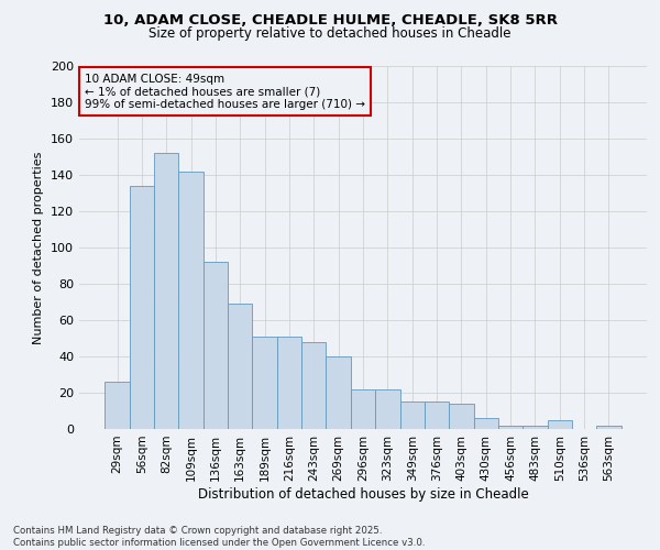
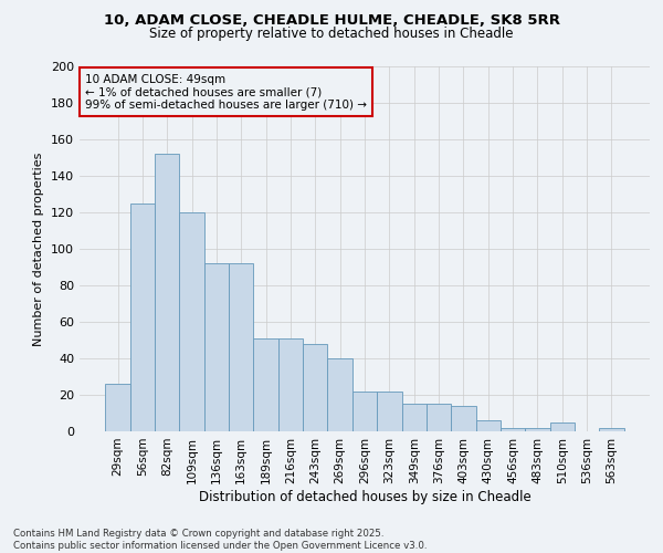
56sqm: 134 -> 125
109sqm: 142 -> 120
163sqm: 69 -> 92
